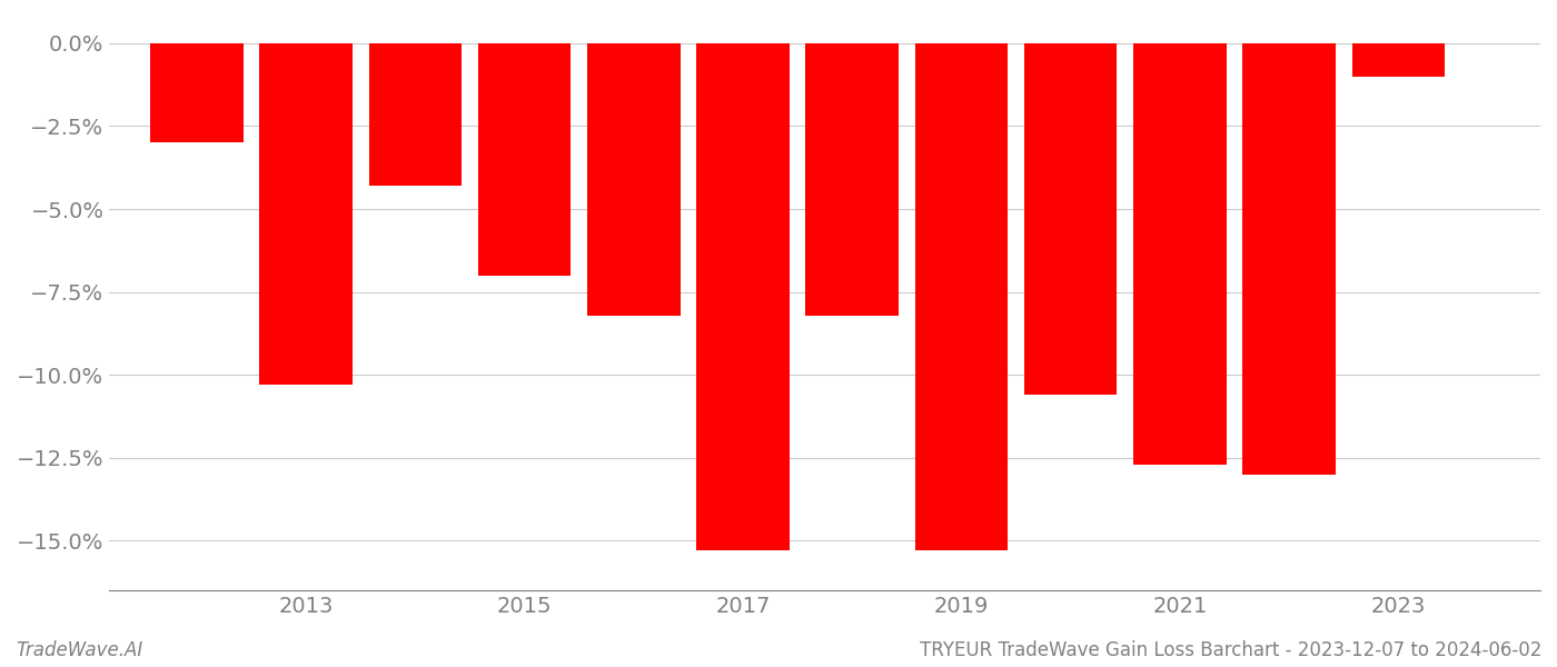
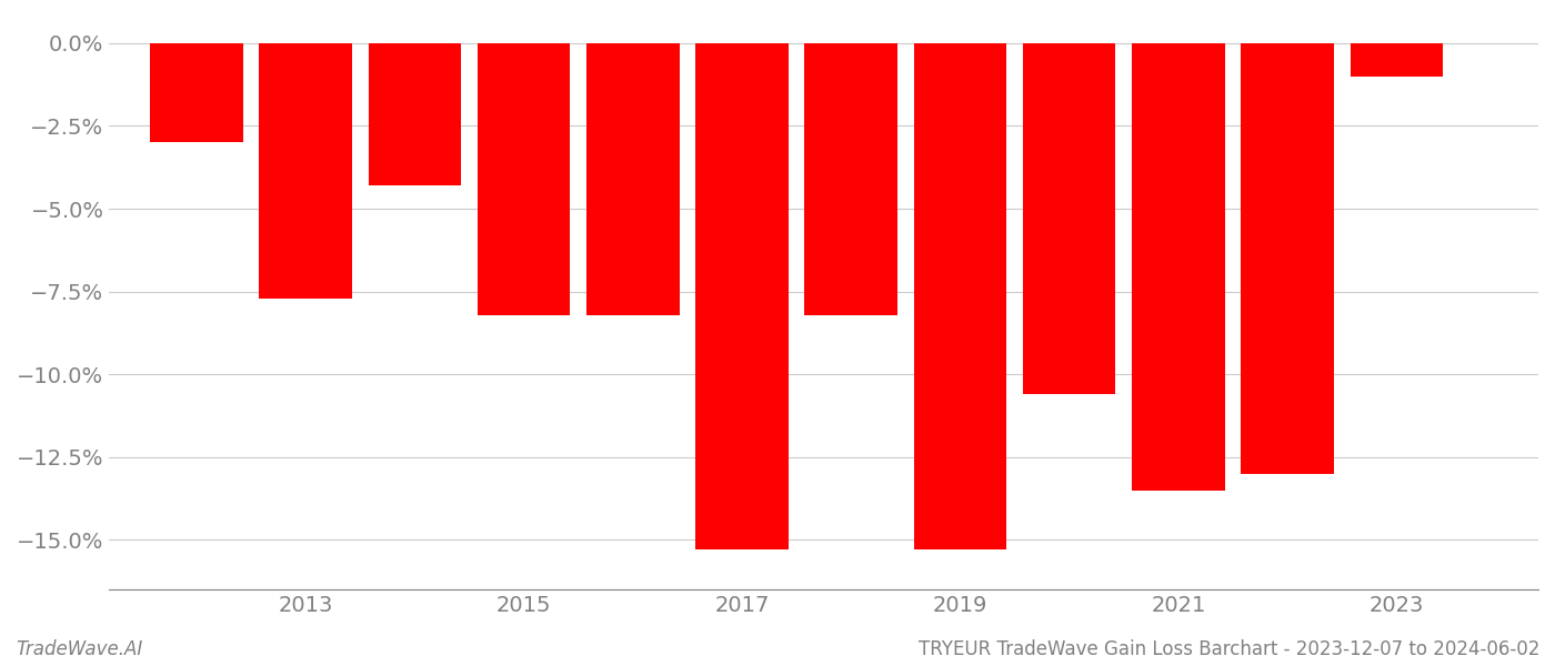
2013: -10.3% -> -7.7%
2015: -7.0% -> -8.2%
2021: -12.7% -> -13.5%
